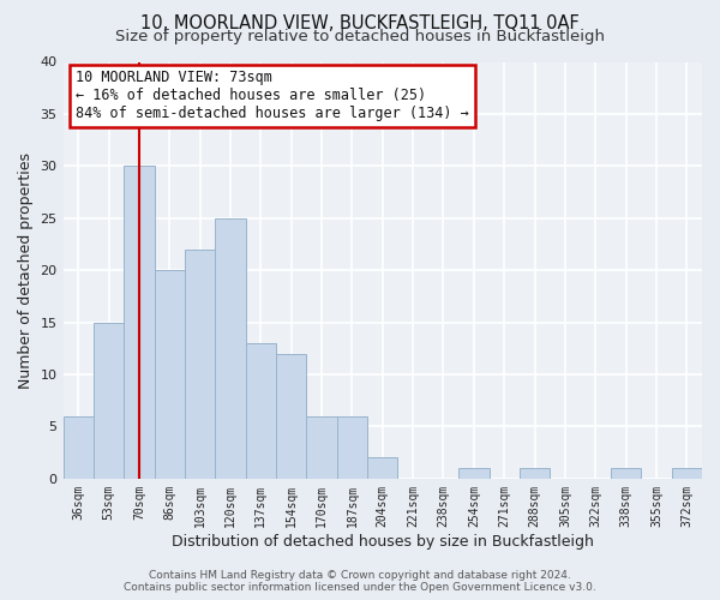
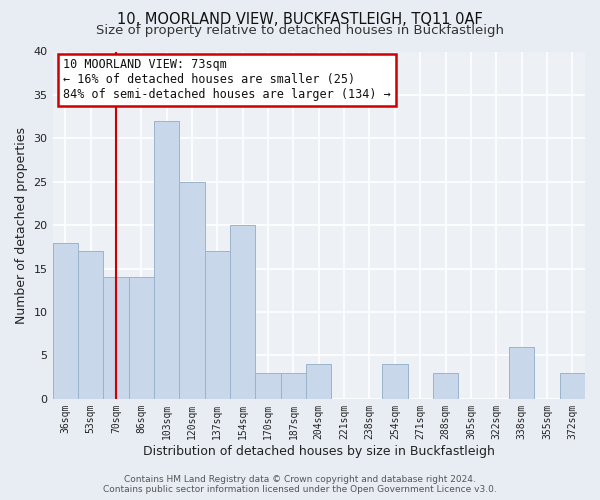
36sqm: 6 -> 18
53sqm: 15 -> 17
70sqm: 30 -> 14
86sqm: 20 -> 14
103sqm: 22 -> 32
137sqm: 13 -> 17
154sqm: 12 -> 20
170sqm: 6 -> 3
187sqm: 6 -> 3
204sqm: 2 -> 4
254sqm: 1 -> 4
288sqm: 1 -> 3
338sqm: 1 -> 6
372sqm: 1 -> 3
